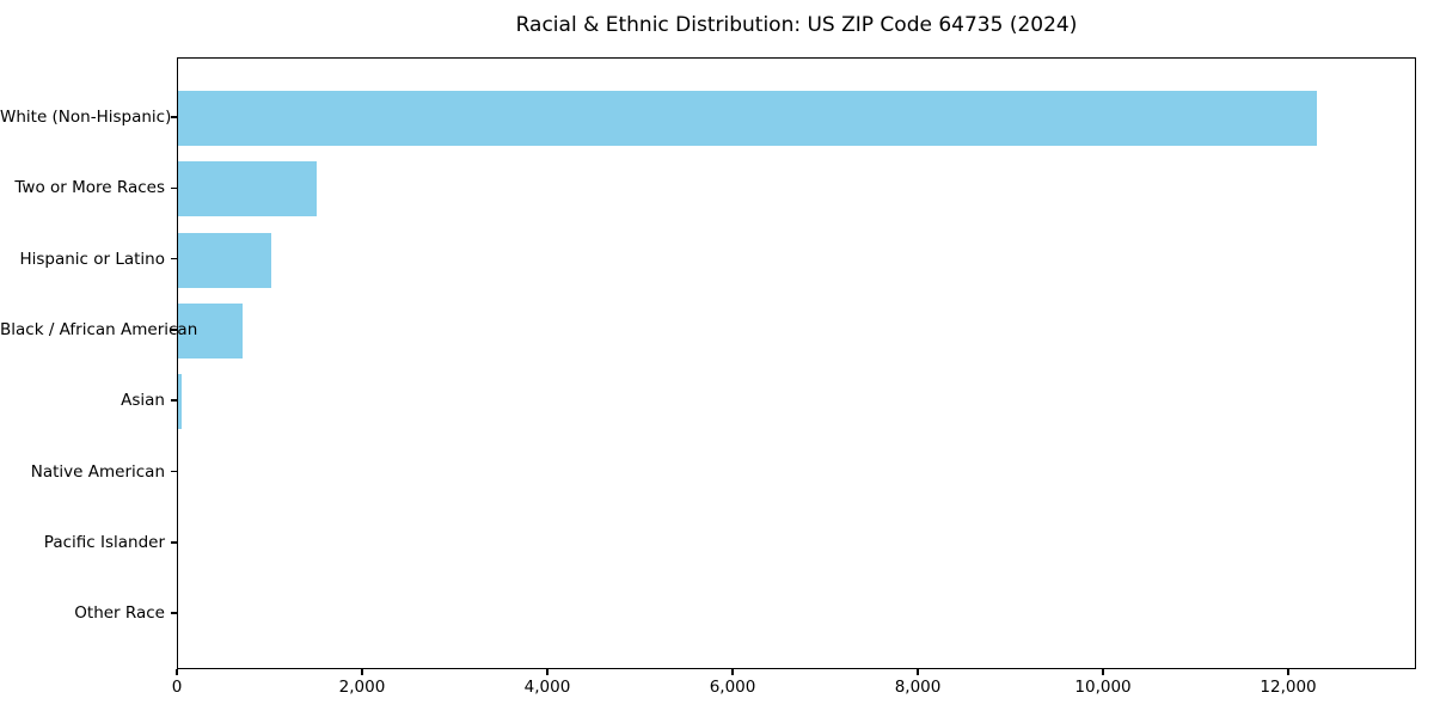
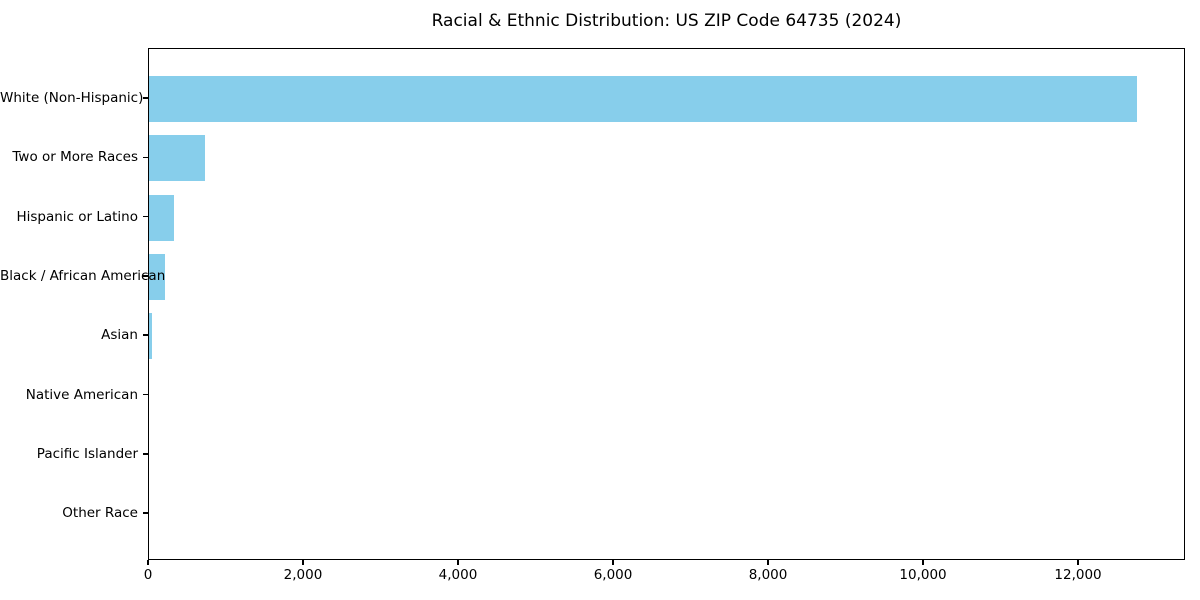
White (Non-Hispanic): 12300 -> 12700
Two or More Races: 1500 -> 700
Hispanic or Latino: 1000 -> 300
Black / African American: 700 -> 200
